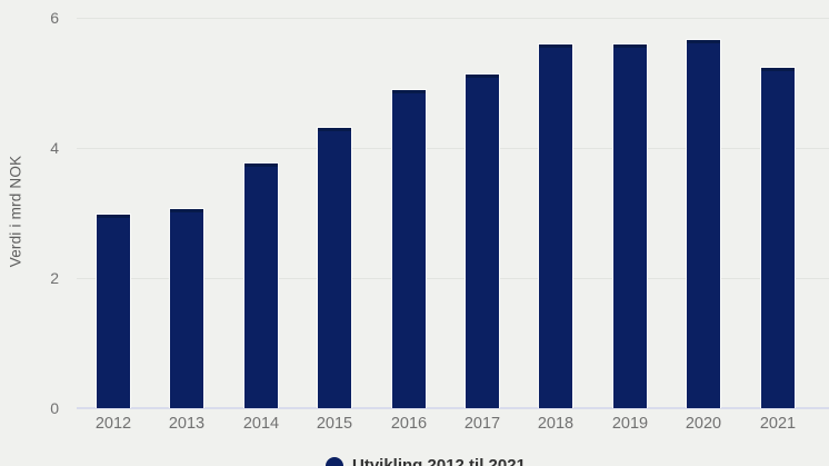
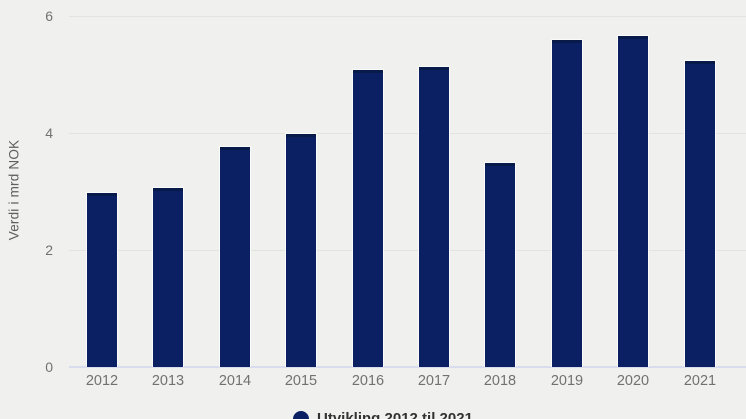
2015: 4.3 -> 4.0
2016: 4.9 -> 5.1
2018: 5.6 -> 3.5
